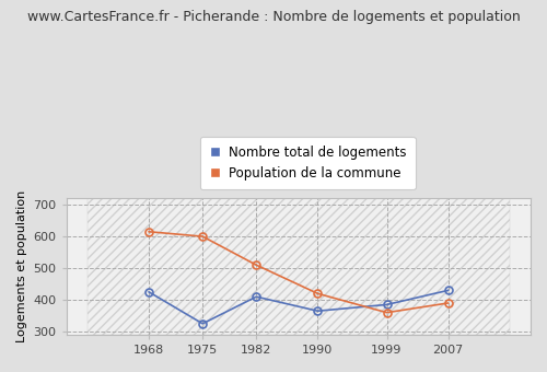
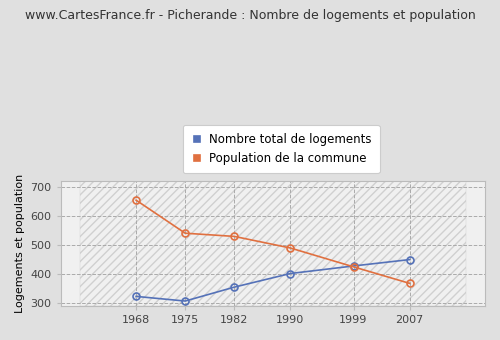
Nombre total de logements/1968: 425 -> 323
Population de la commune/1968: 615 -> 655
Nombre total de logements/1975: 325 -> 307
Population de la commune/1975: 600 -> 541
Nombre total de logements/1982: 410 -> 355
Population de la commune/1982: 510 -> 530
Nombre total de logements/1990: 365 -> 402
Population de la commune/1990: 420 -> 490
Nombre total de logements/1999: 385 -> 428
Population de la commune/1999: 360 -> 425
Nombre total de logements/2007: 430 -> 450
Population de la commune/2007: 390 -> 368
